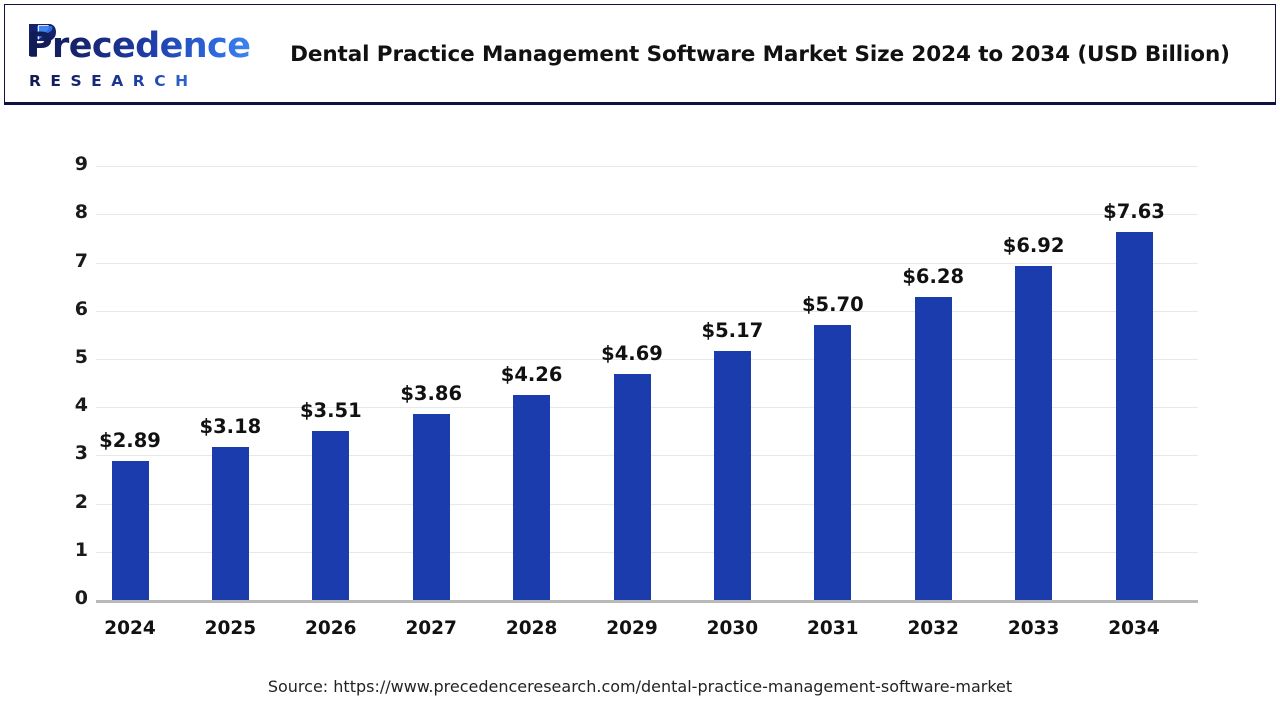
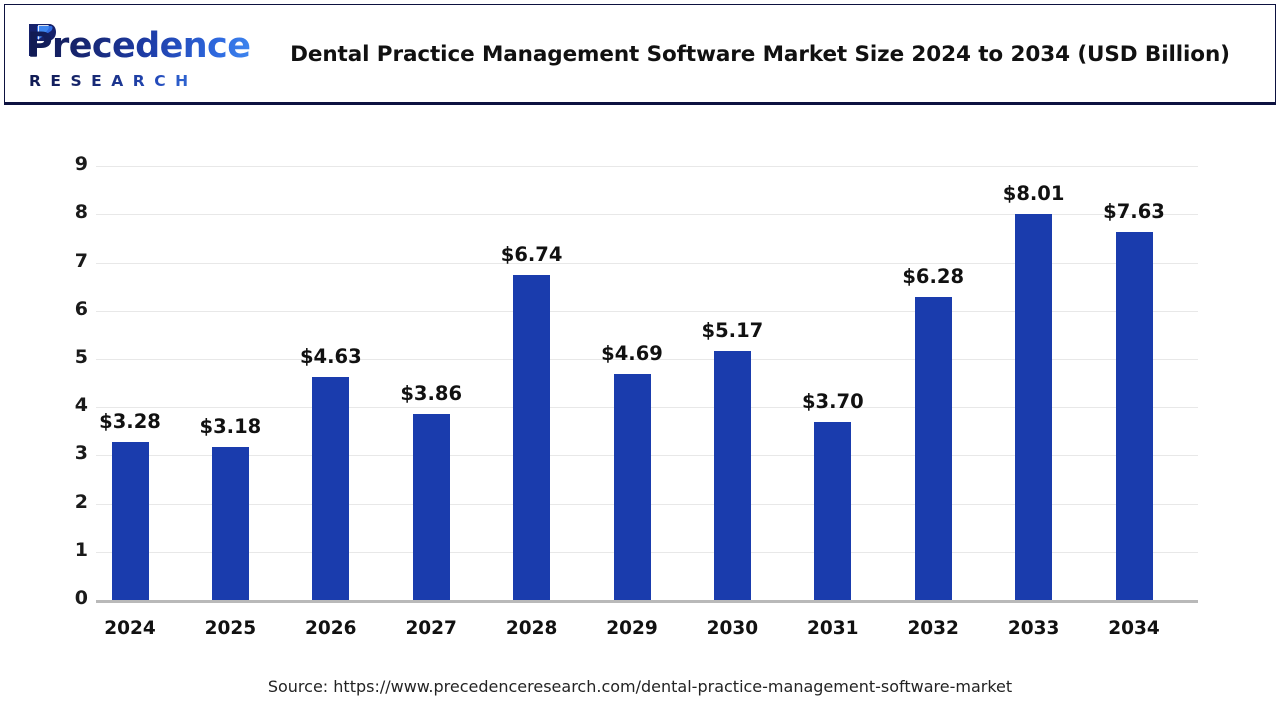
2024: $2.89 -> $3.28
2026: $3.51 -> $4.63
2028: $4.26 -> $6.74
2031: $5.70 -> $3.70
2033: $6.92 -> $8.01
